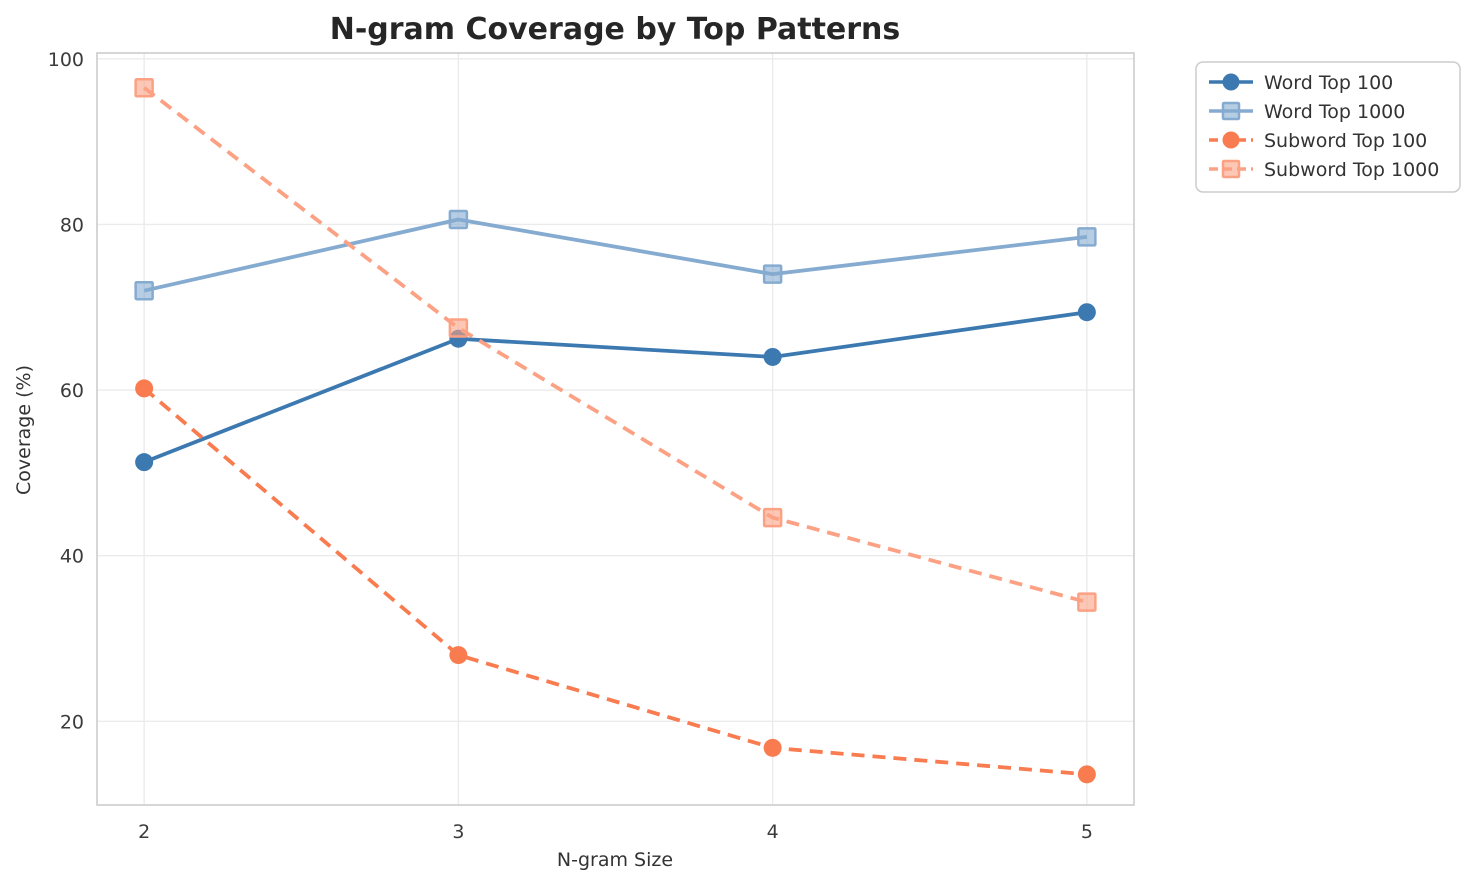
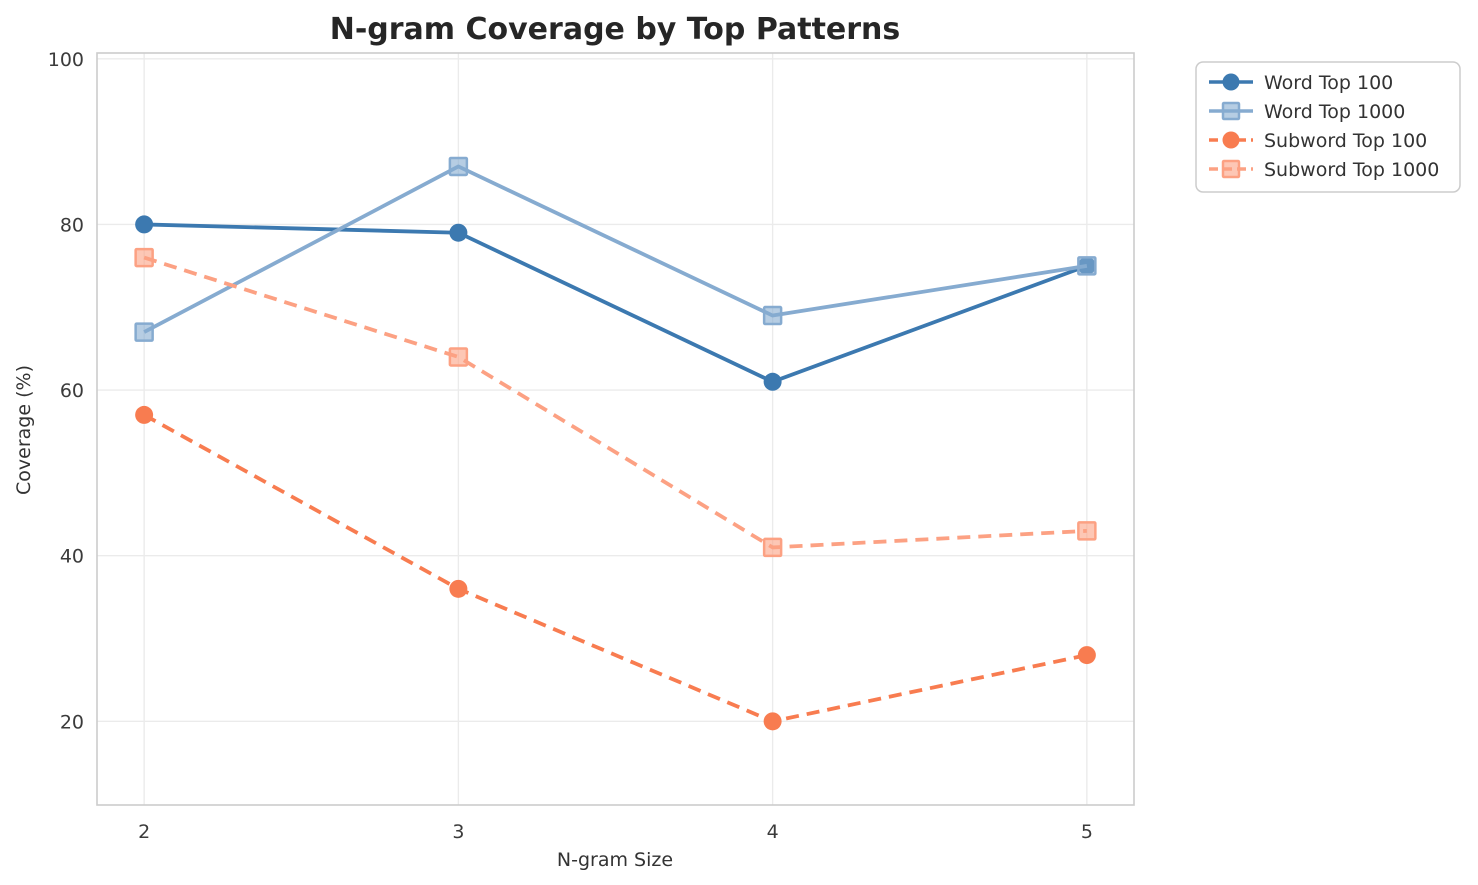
Word Top 100/2: 51 -> 80
Word Top 1000/2: 72 -> 67
Subword Top 100/2: 60 -> 57
Subword Top 1000/2: 96 -> 76
Word Top 100/3: 66 -> 79
Word Top 1000/3: 81 -> 87
Subword Top 100/3: 28 -> 36
Subword Top 1000/3: 68 -> 64
Word Top 100/4: 64 -> 61
Word Top 1000/4: 74 -> 69
Subword Top 100/4: 17 -> 20
Subword Top 1000/4: 45 -> 41
Word Top 100/5: 69 -> 75
Word Top 1000/5: 78 -> 75
Subword Top 100/5: 14 -> 28
Subword Top 1000/5: 34 -> 43
